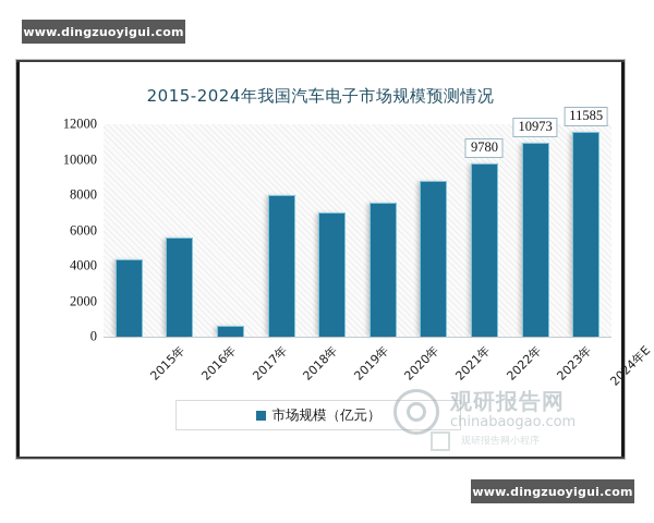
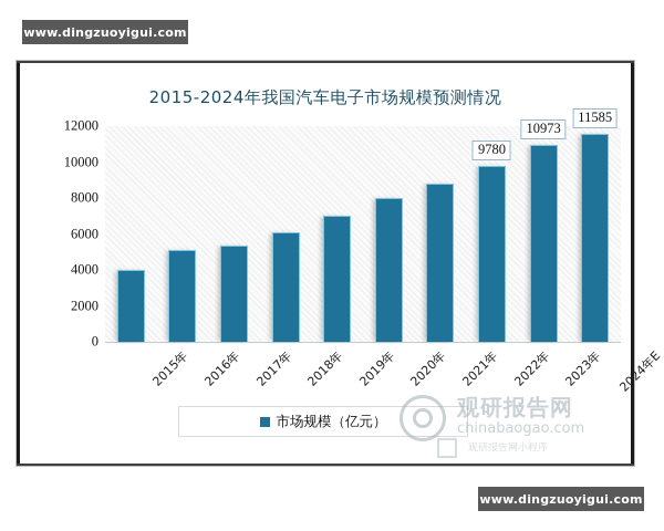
2015年: 4400 -> 4000
2016年: 5600 -> 5100
2017年: 600 -> 5400
2018年: 8000 -> 6100
2020年: 7600 -> 8000
